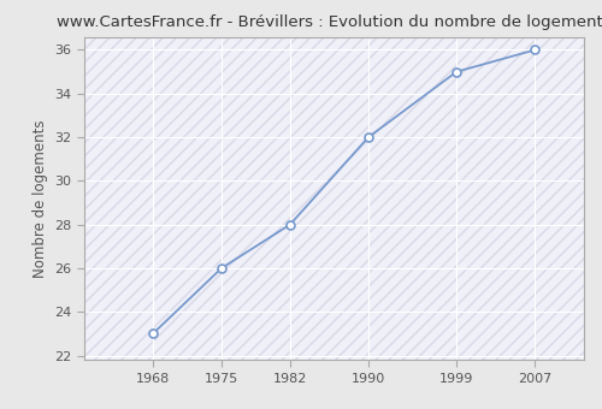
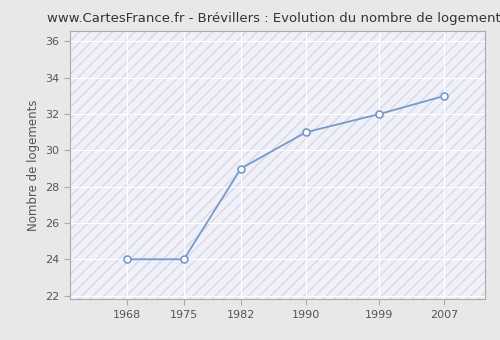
1968: 23 -> 24
1975: 26 -> 24
1982: 28 -> 29
1990: 32 -> 31
1999: 35 -> 32
2007: 36 -> 33
